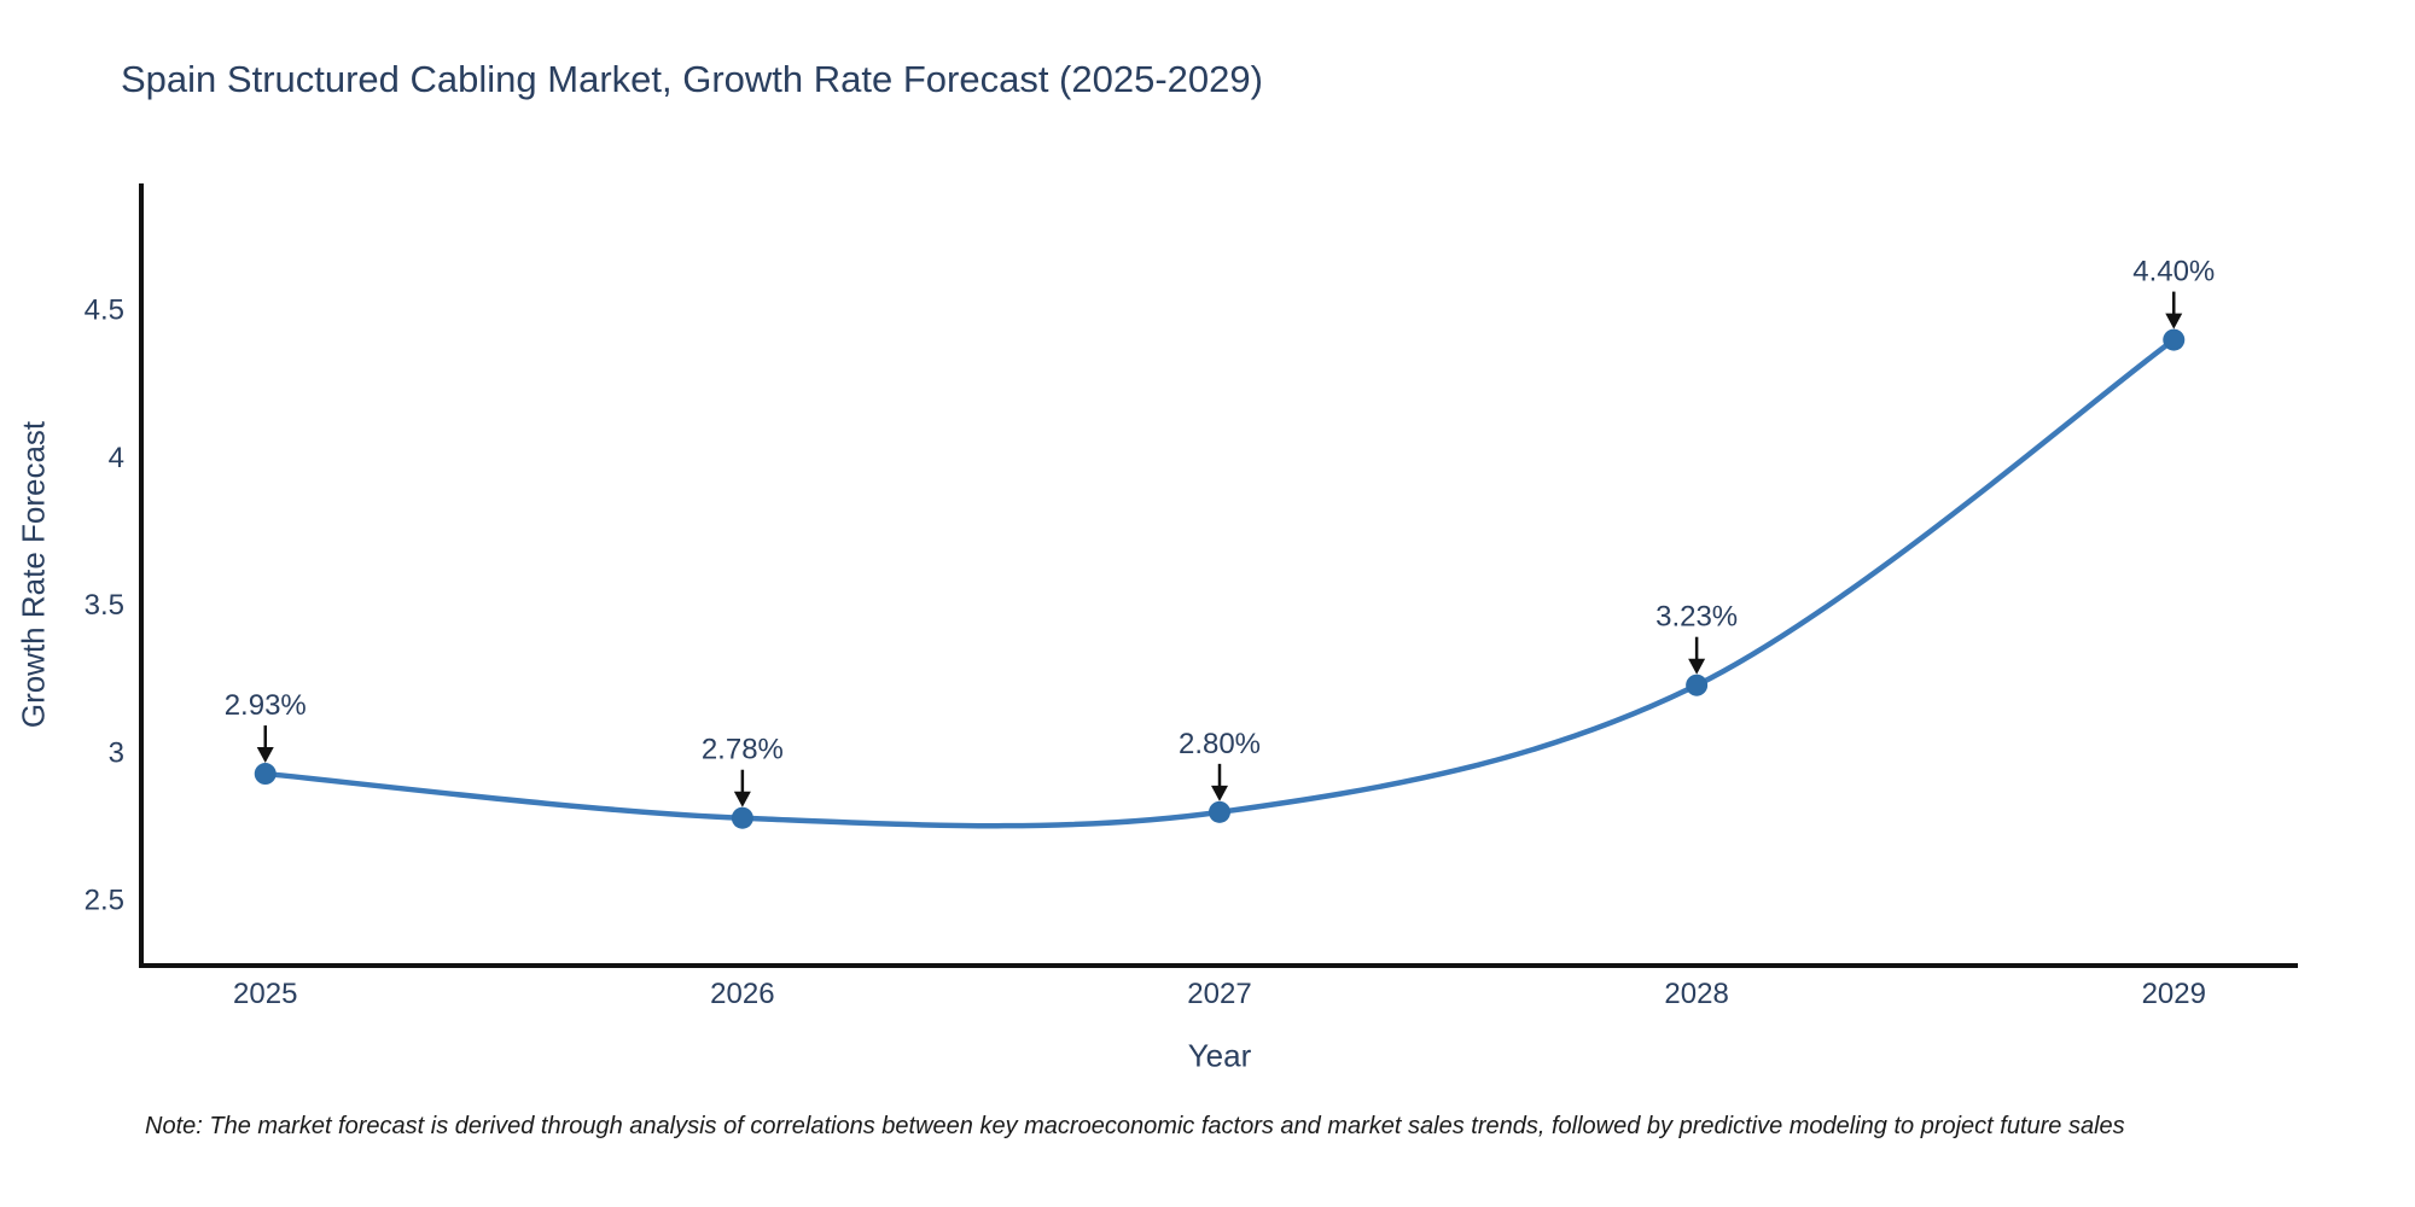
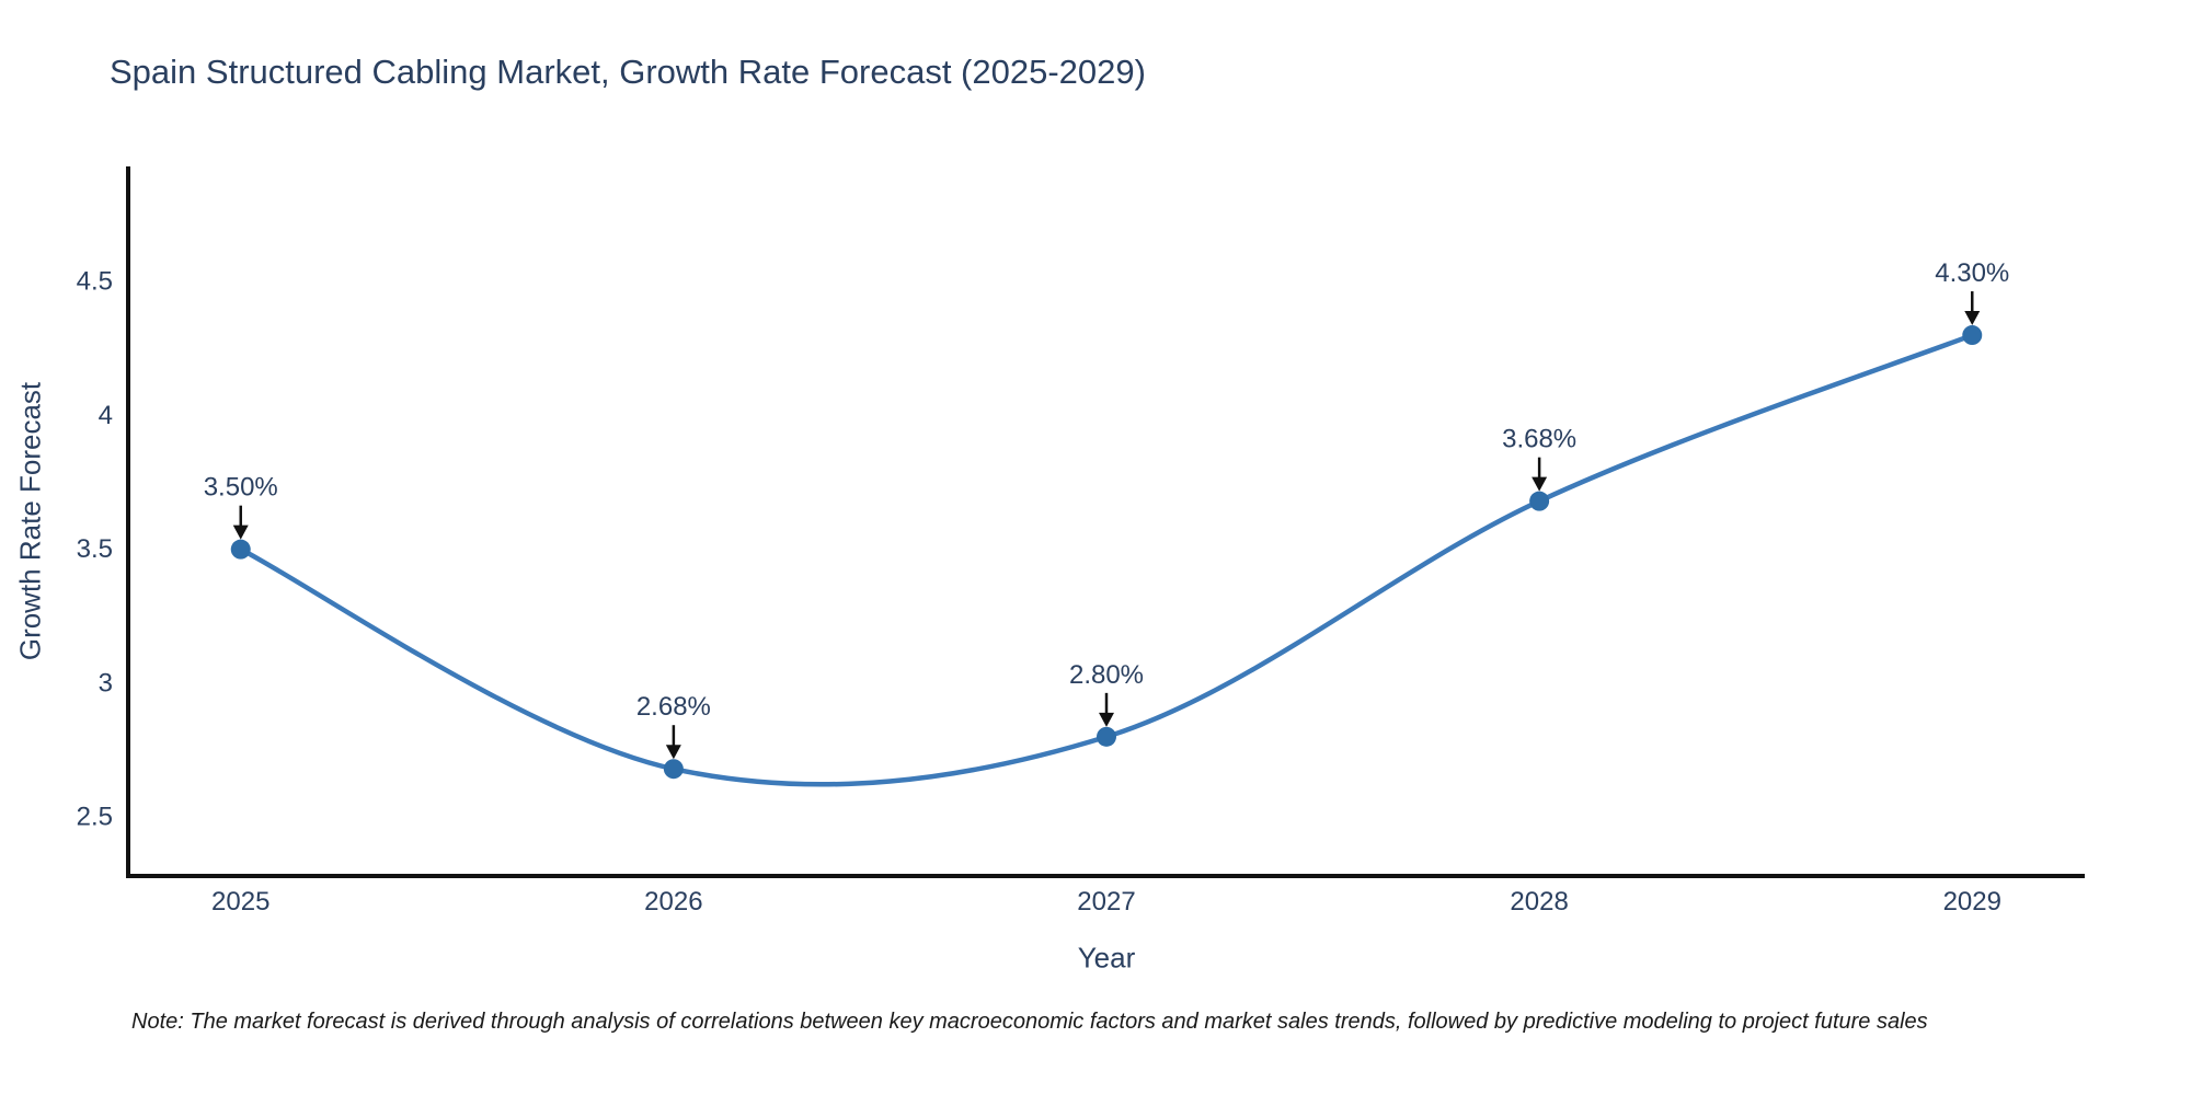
2025: 2.93% -> 3.50%
2026: 2.78% -> 2.68%
2028: 3.23% -> 3.68%
2029: 4.40% -> 4.30%
